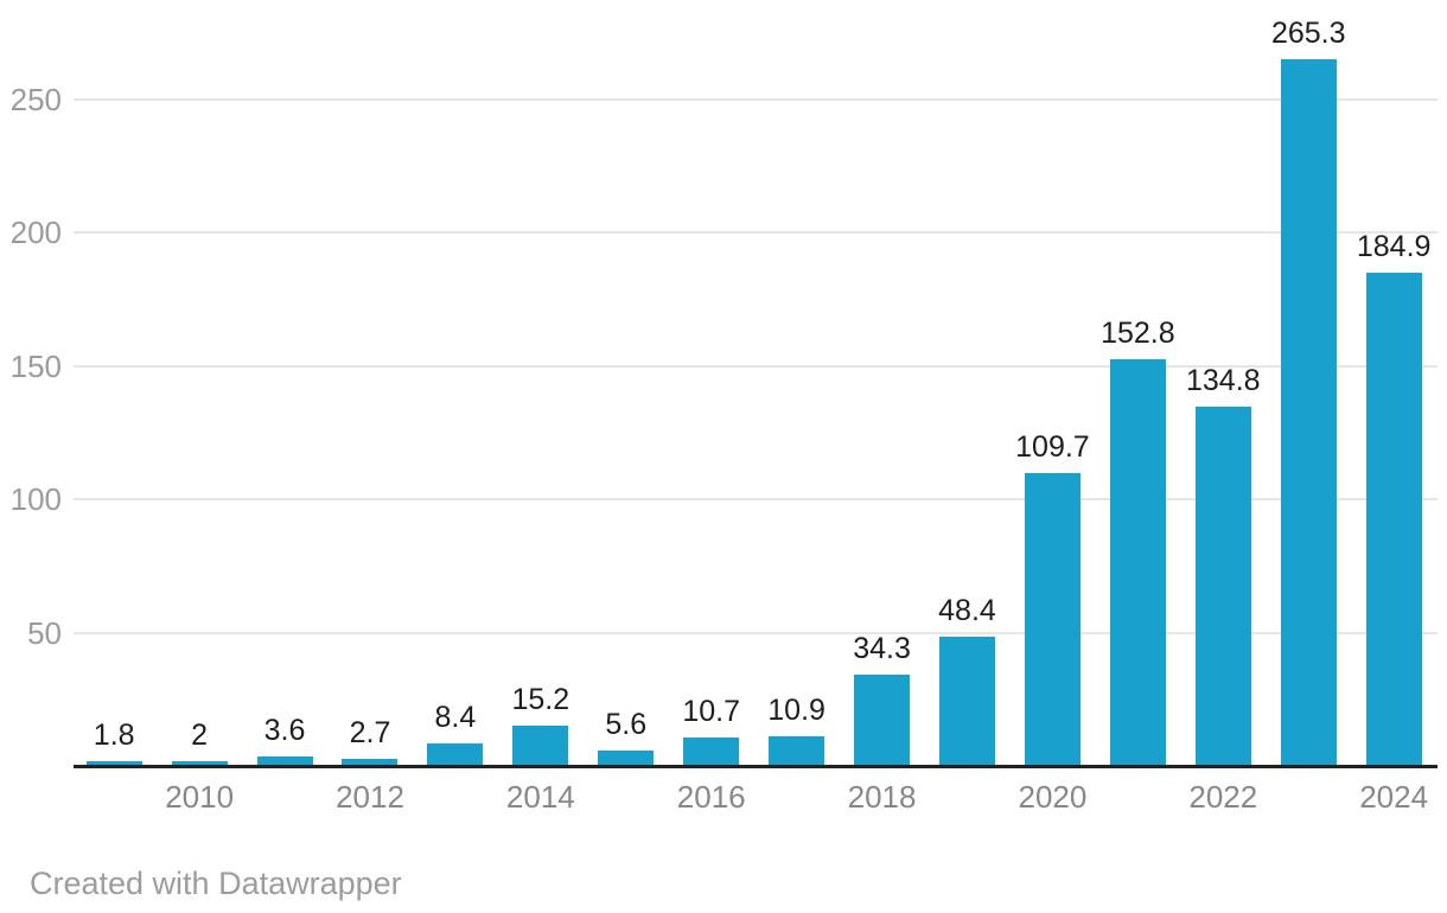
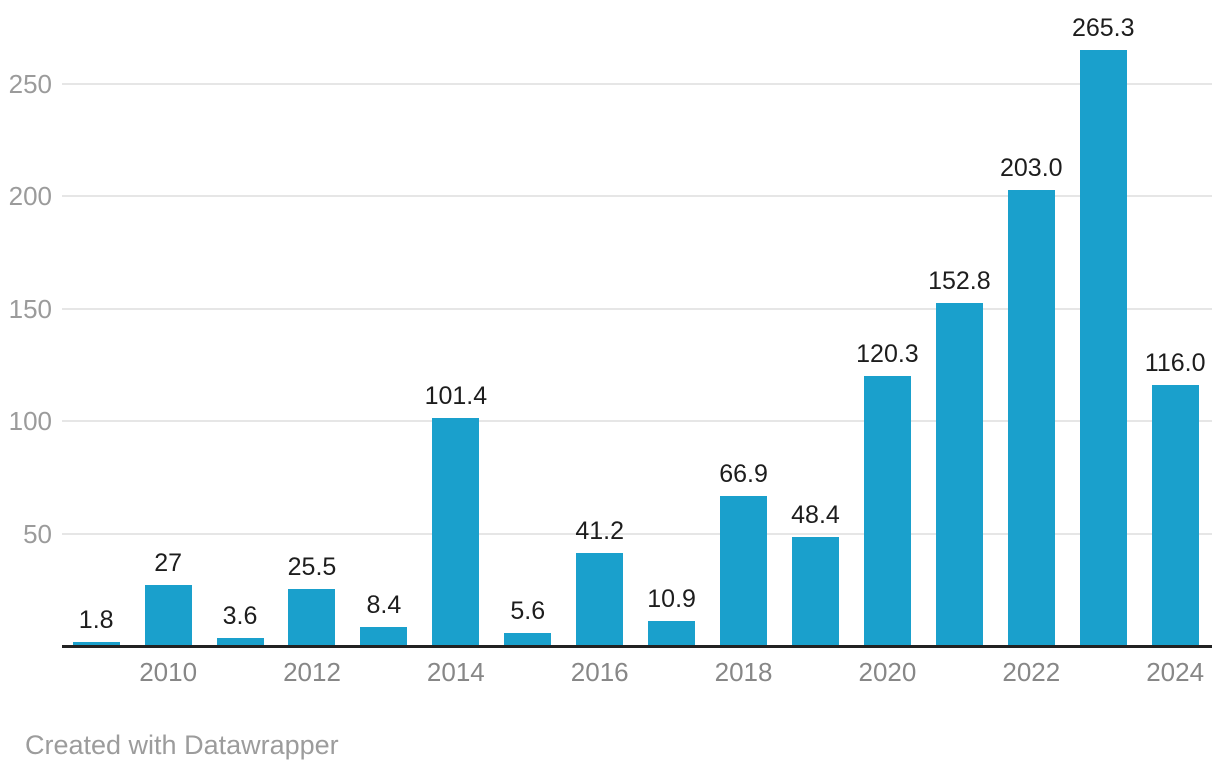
2010: 2 -> 27
2012: 2.7 -> 25.5
2014: 15.2 -> 101.4
2016: 10.7 -> 41.2
2018: 34.3 -> 66.9
2020: 109.7 -> 120.3
2022: 134.8 -> 203.0
2024: 184.9 -> 116.0
